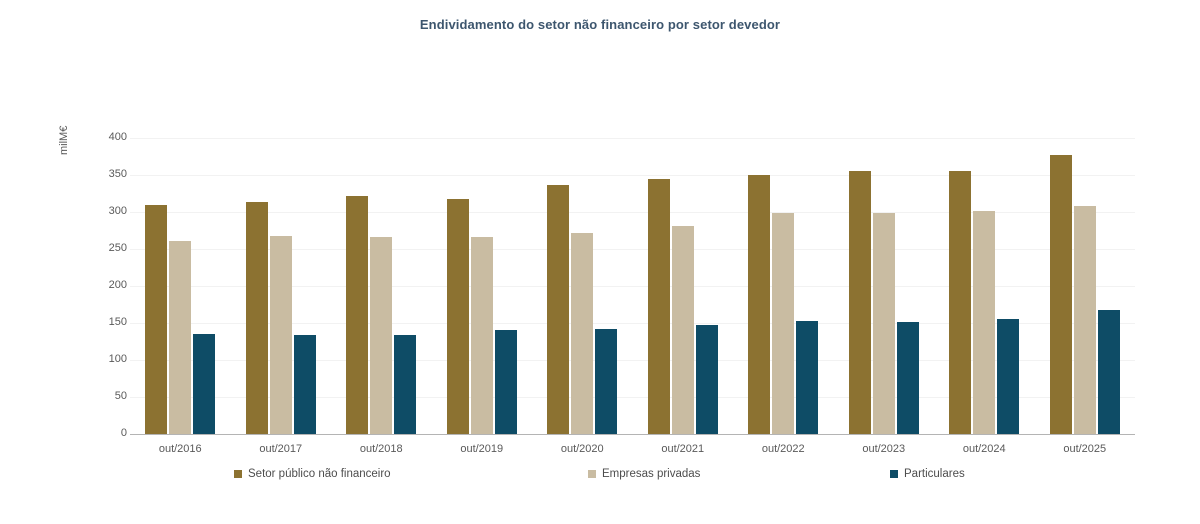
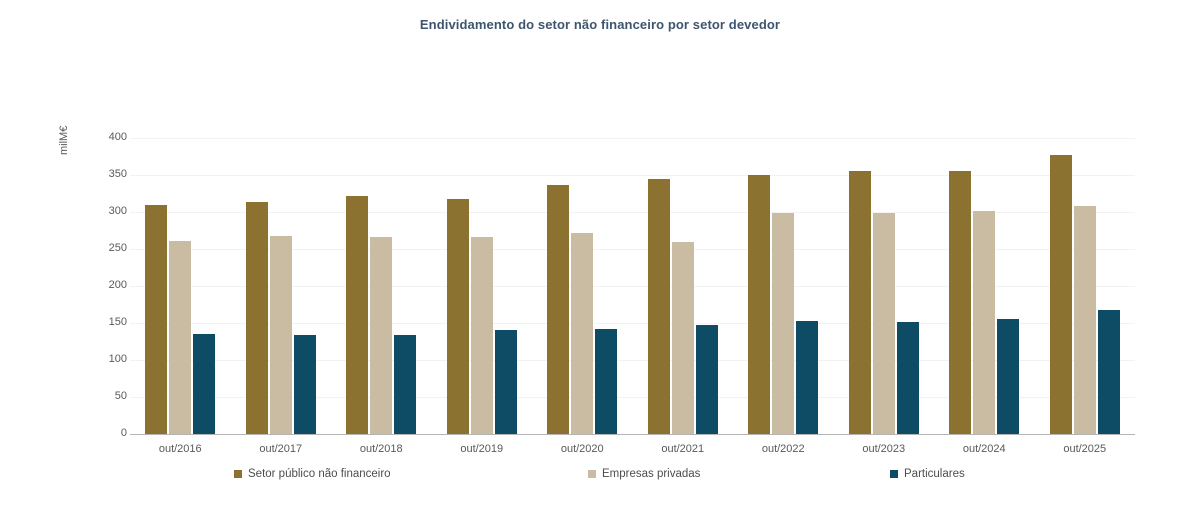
Empresas privadas/out/2021: 280 -> 260
